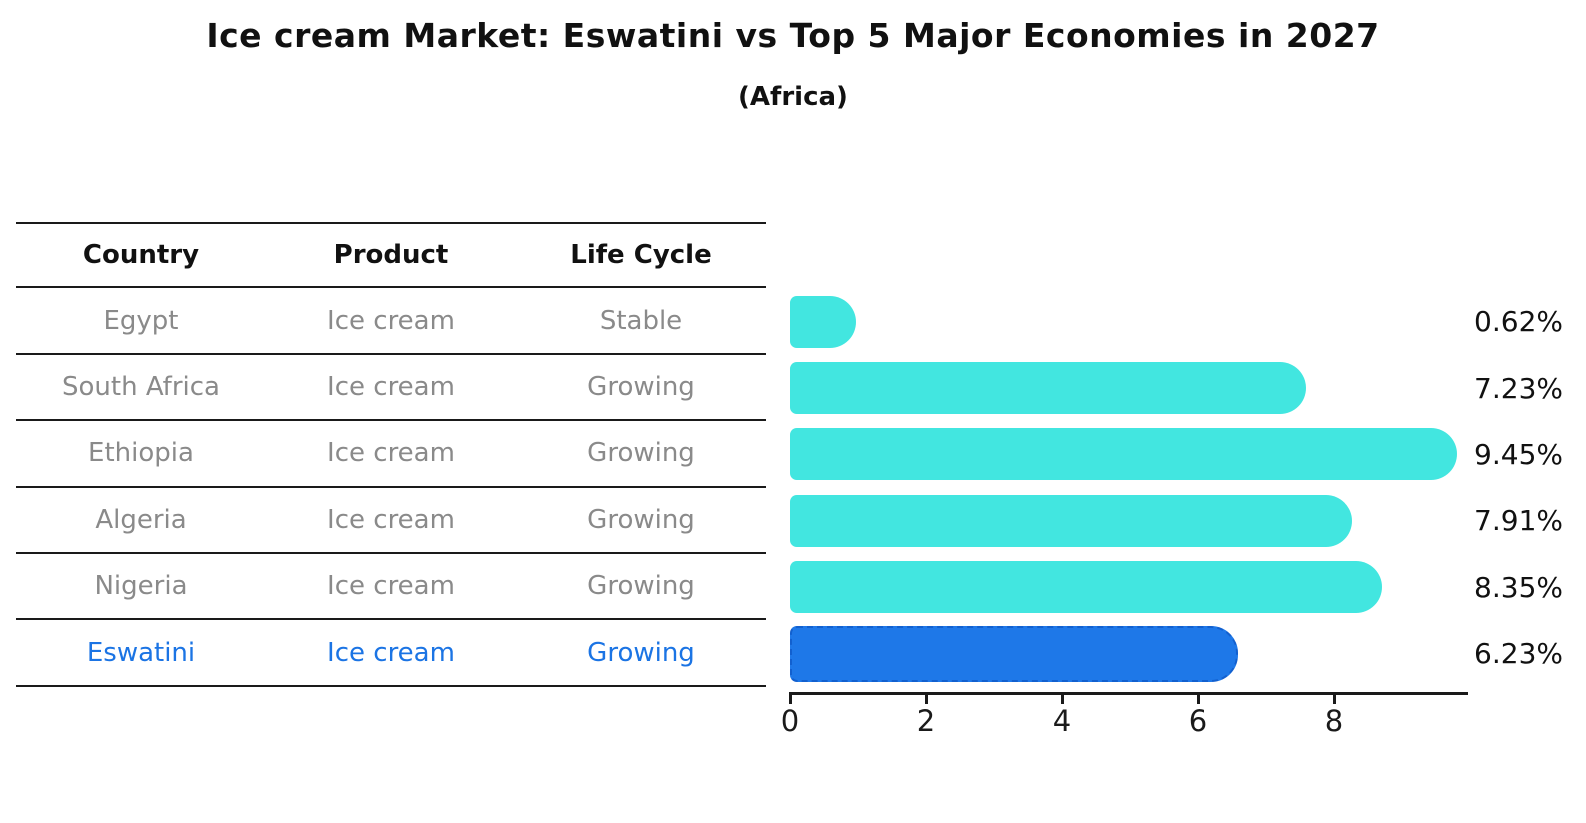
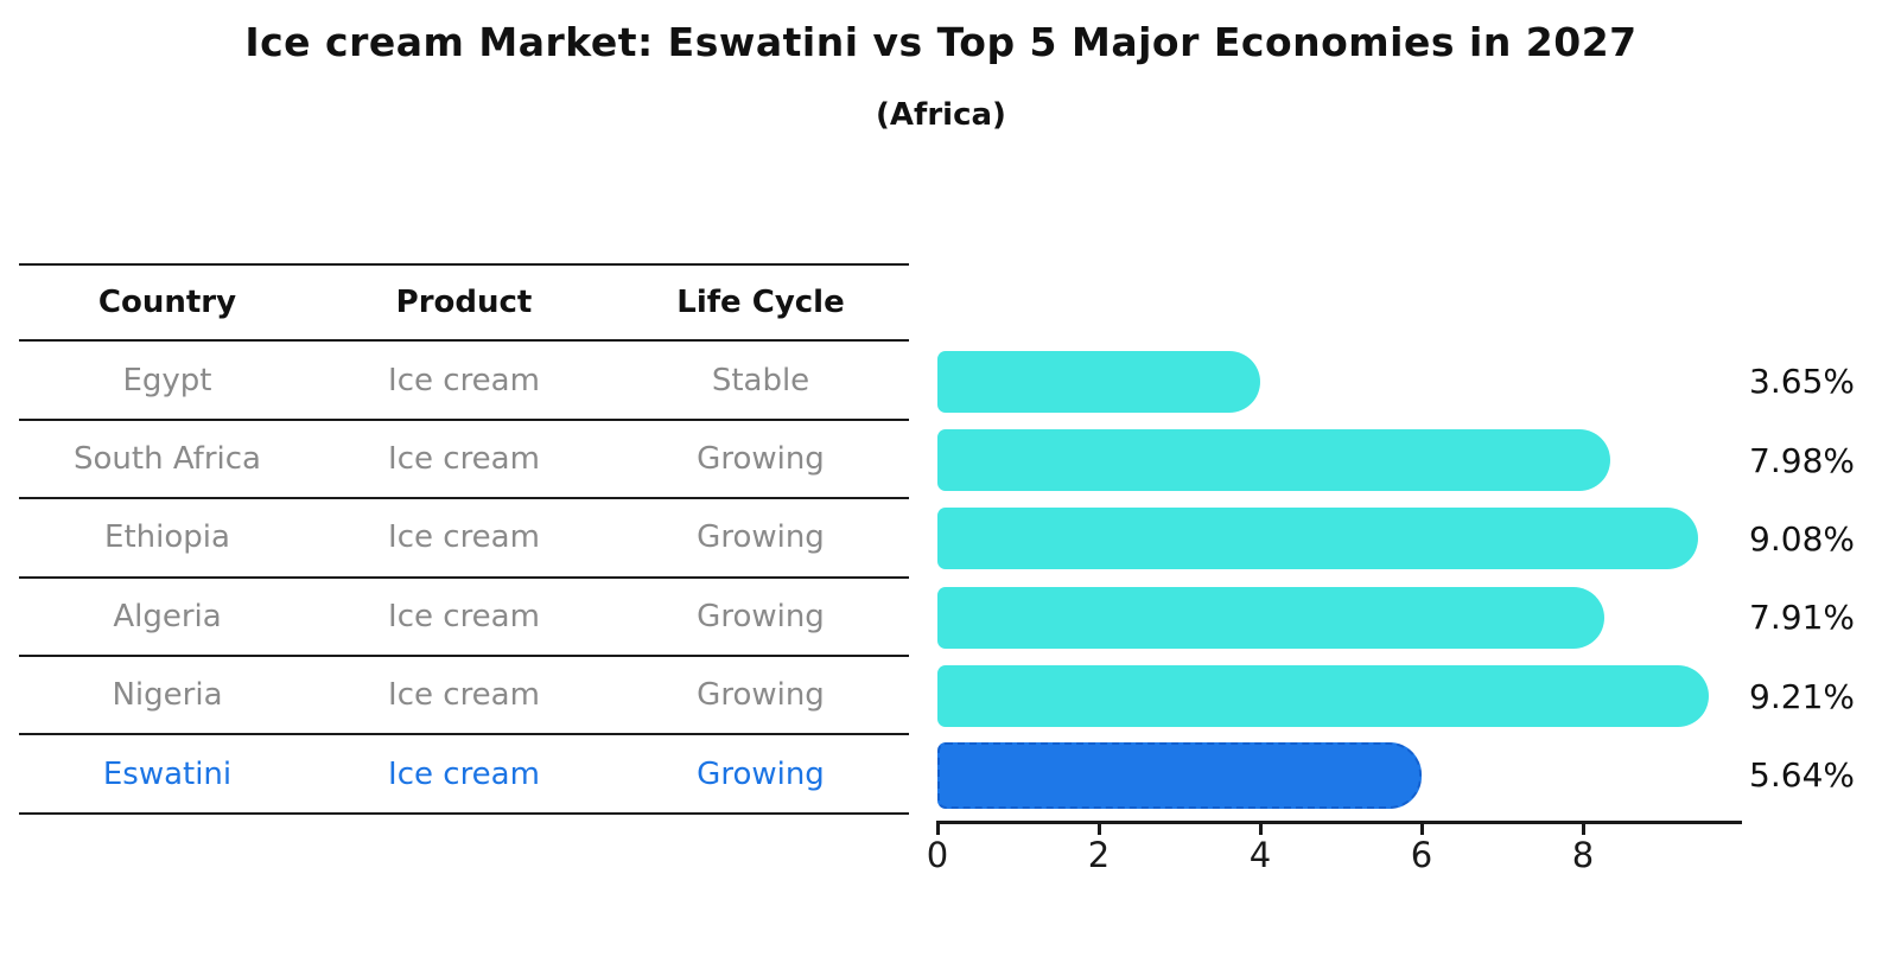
Egypt: 0.62% -> 3.65%
South Africa: 7.23% -> 7.98%
Ethiopia: 9.45% -> 9.08%
Nigeria: 8.35% -> 9.21%
Eswatini: 6.23% -> 5.64%
